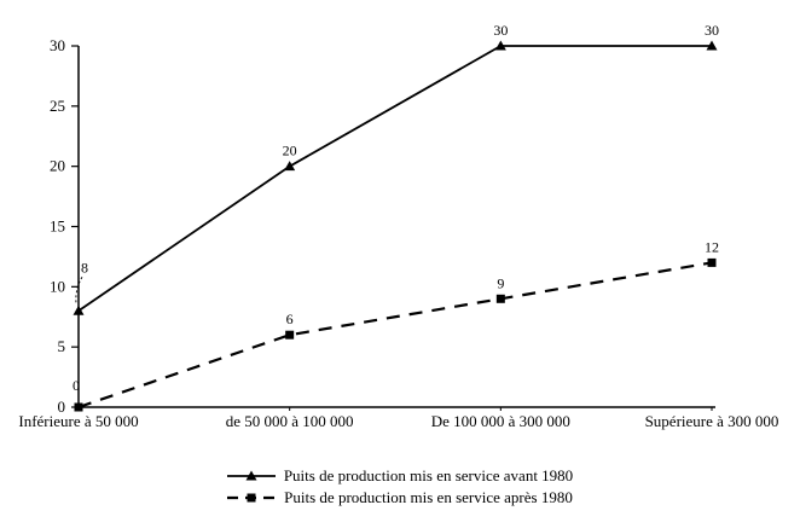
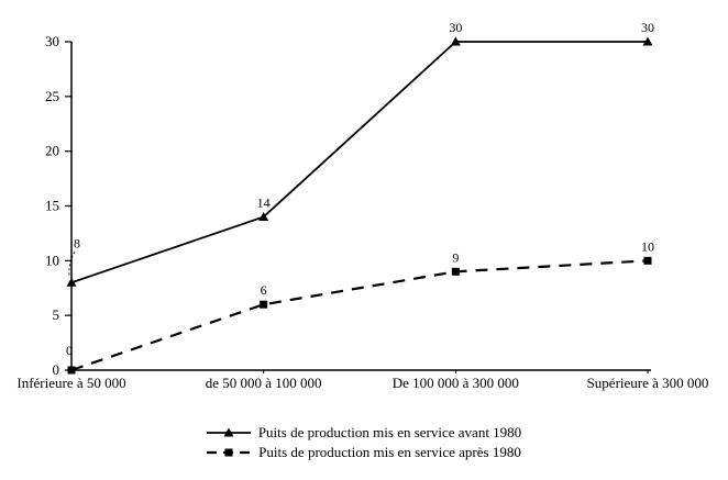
Puits de production mis en service avant 1980/de 50 000 à 100 000: 20 -> 14
Puits de production mis en service après 1980/Supérieure à 300 000: 12 -> 10
